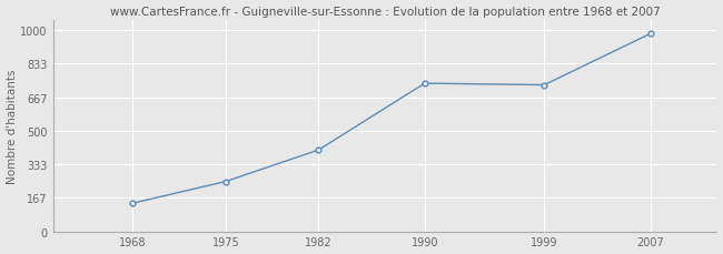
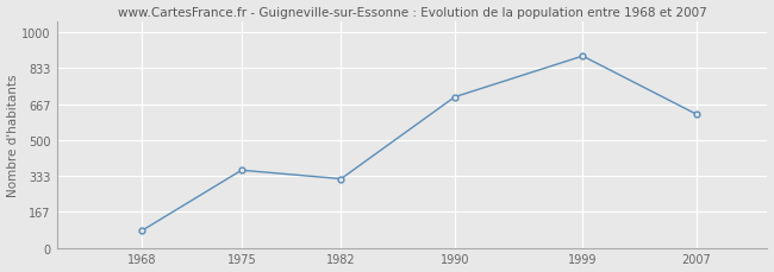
1968: 140 -> 80
1975: 250 -> 360
1982: 400 -> 320
1990: 740 -> 700
1999: 730 -> 890
2007: 980 -> 620
